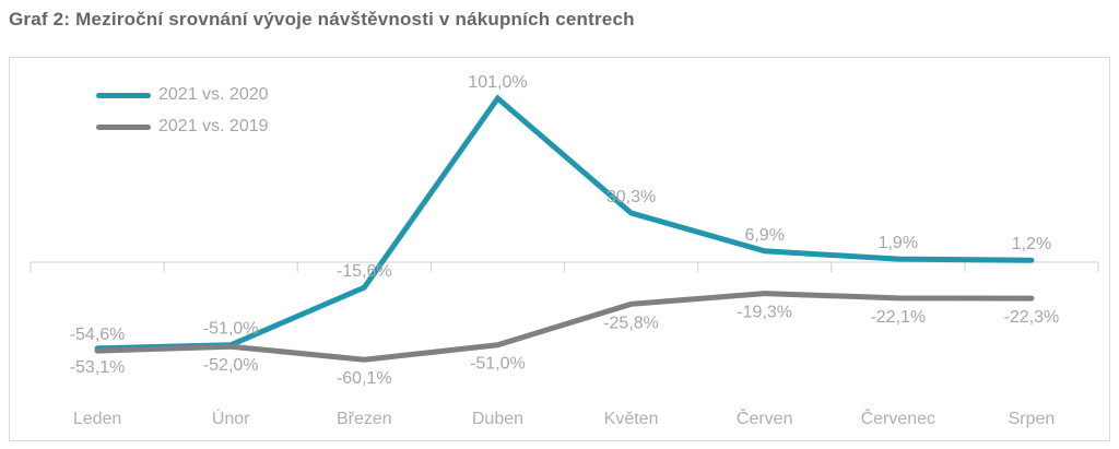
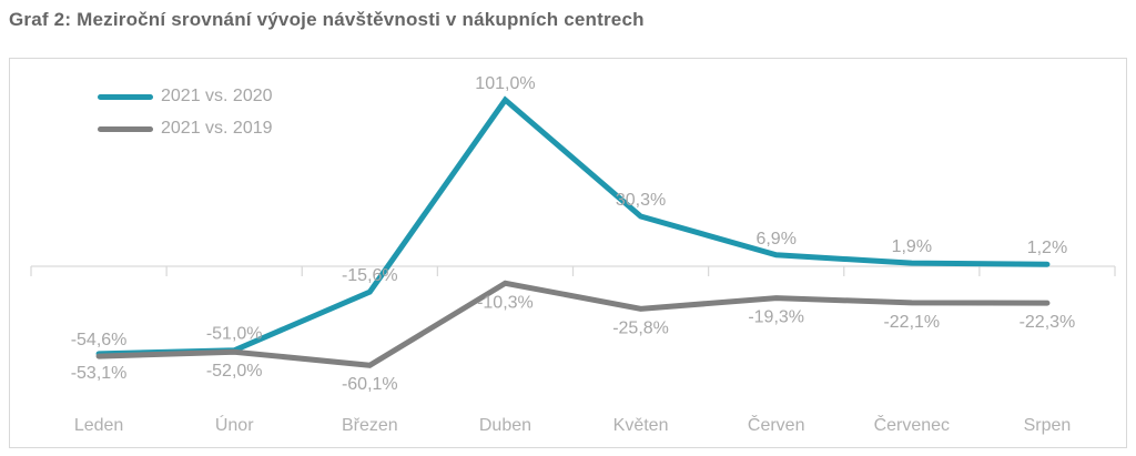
2021 vs. 2019/Duben: -51,0% -> -10,3%
